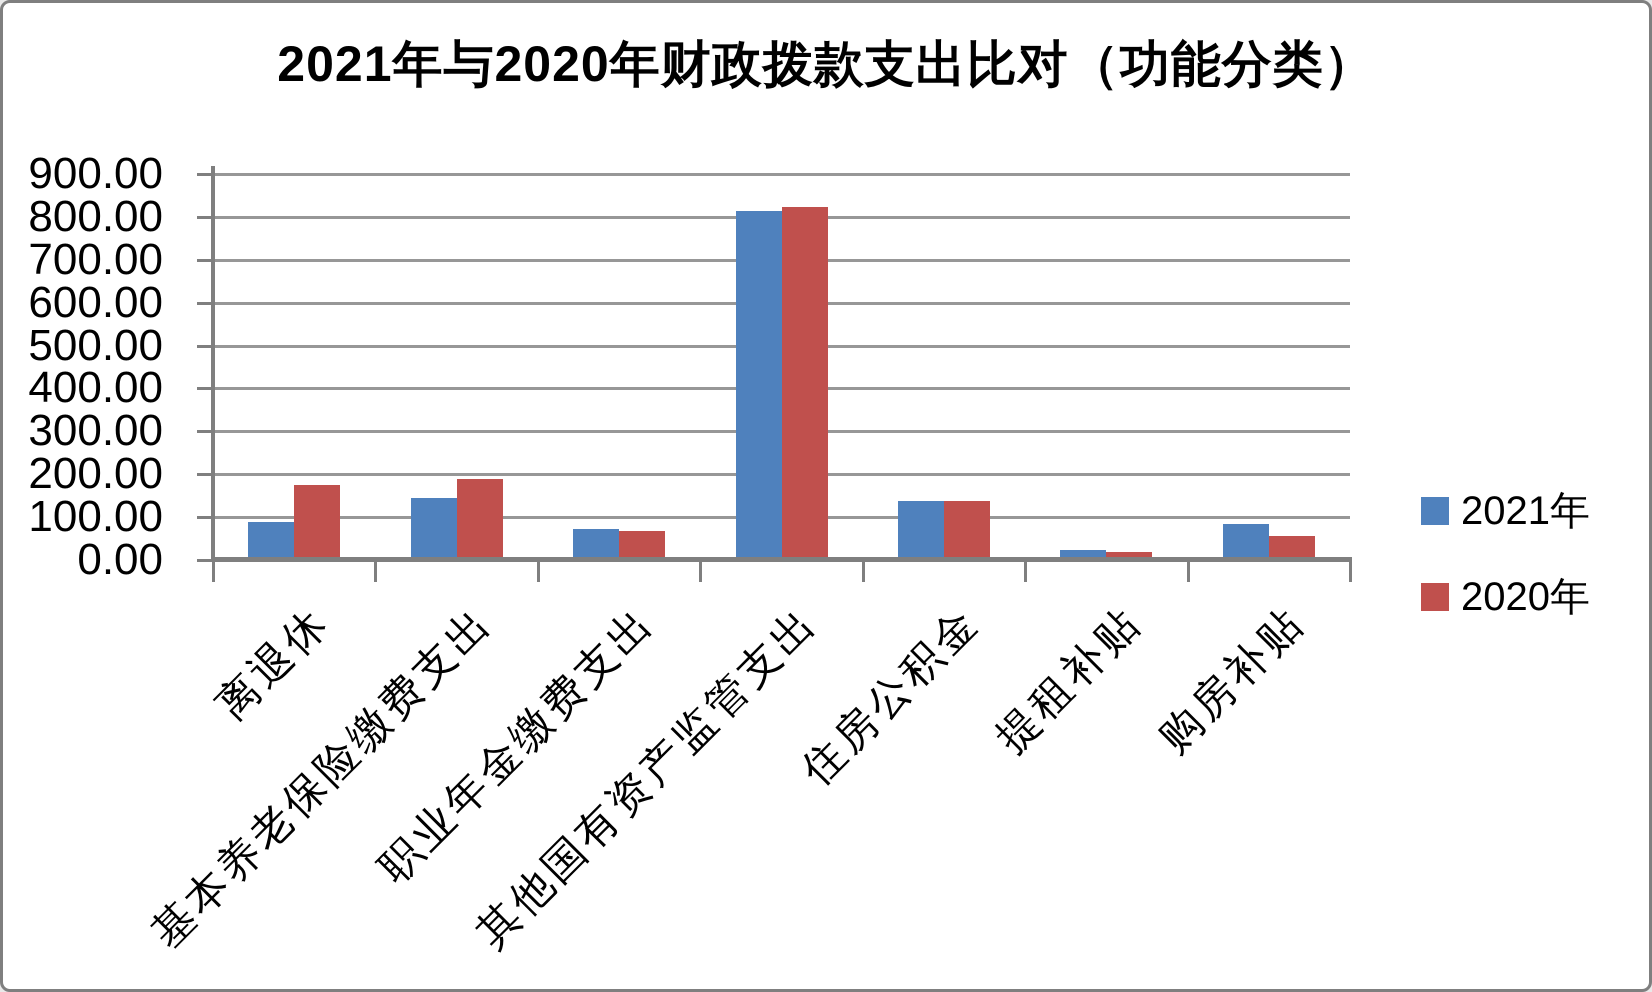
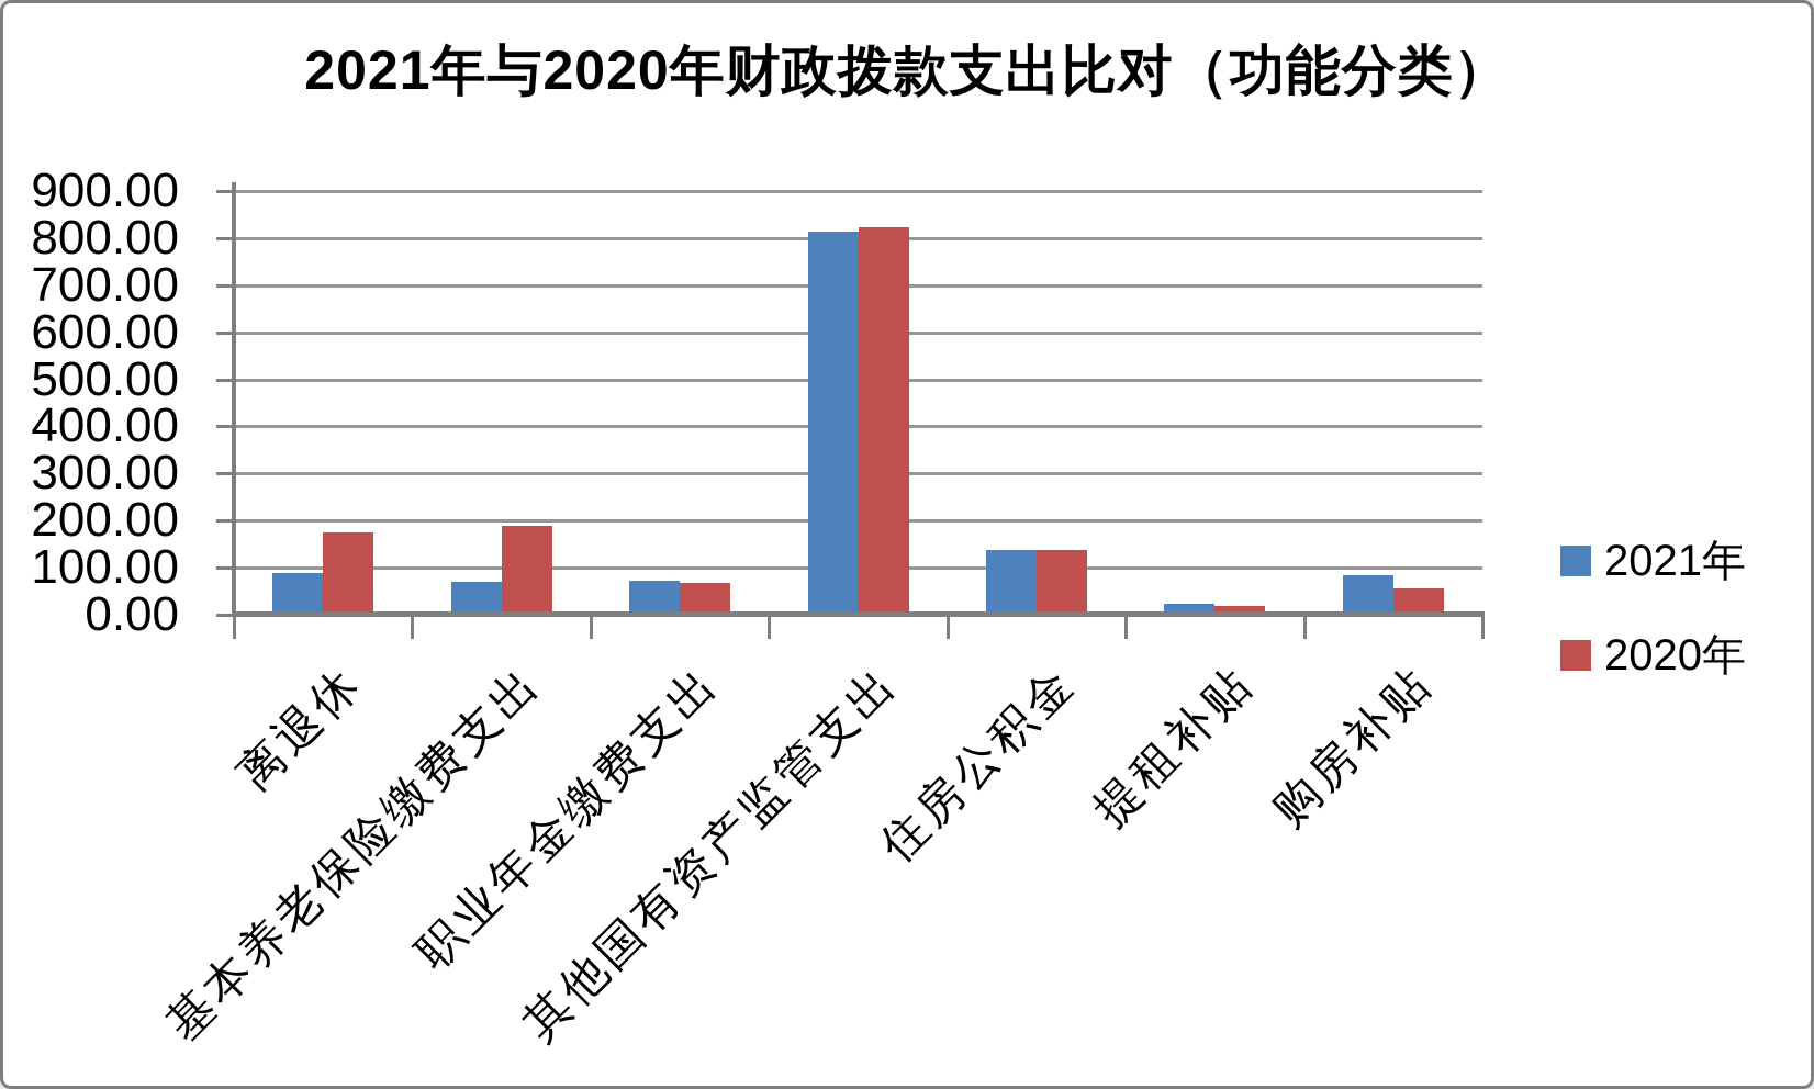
2021年/基本养老保险缴费支出: 140 -> 70
